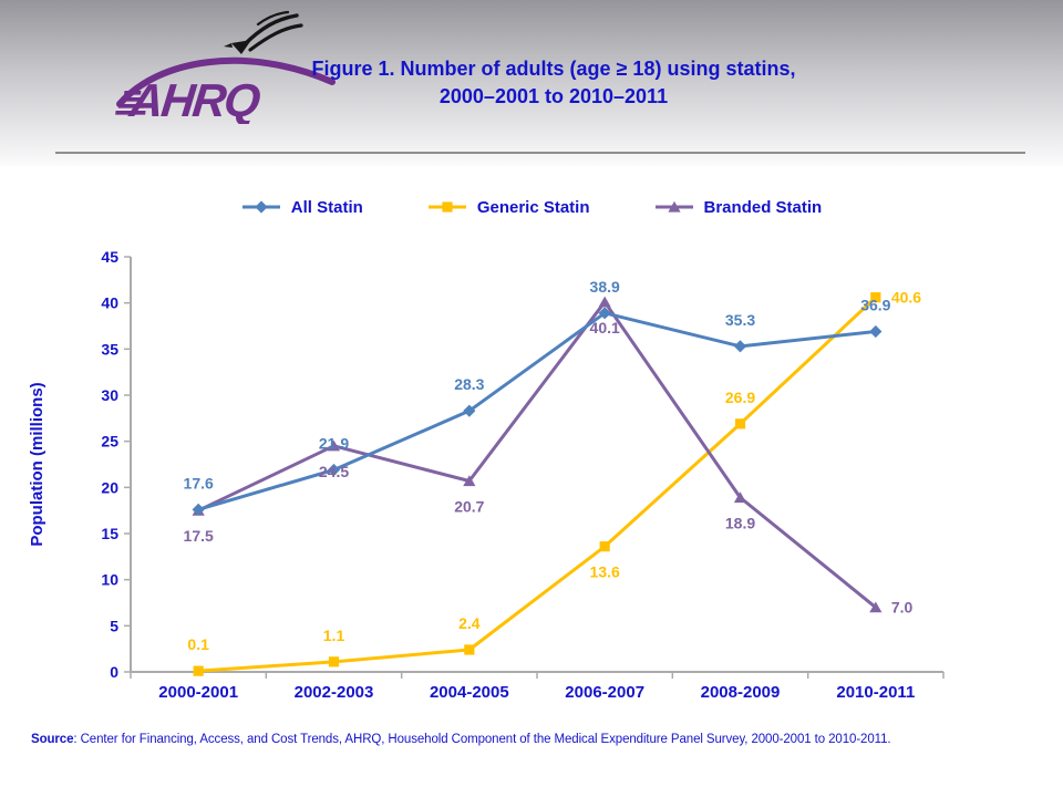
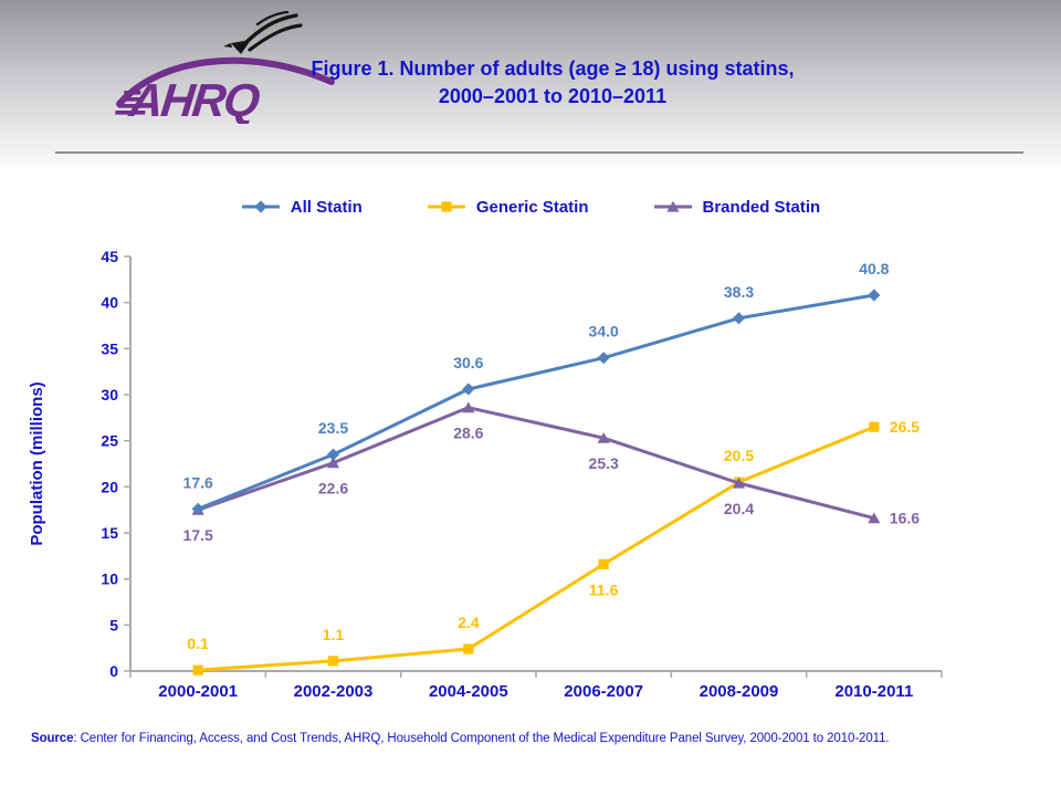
All Statin/2002-2003: 21.9 -> 23.5
Branded Statin/2002-2003: 24.5 -> 22.6
All Statin/2004-2005: 28.3 -> 30.6
Branded Statin/2004-2005: 20.7 -> 28.6
All Statin/2006-2007: 38.9 -> 34.0
Generic Statin/2006-2007: 13.6 -> 11.6
Branded Statin/2006-2007: 40.1 -> 25.3
All Statin/2008-2009: 35.3 -> 38.3
Generic Statin/2008-2009: 26.9 -> 20.5
Branded Statin/2008-2009: 18.9 -> 20.4
All Statin/2010-2011: 36.9 -> 40.8
Generic Statin/2010-2011: 40.6 -> 26.5
Branded Statin/2010-2011: 7.0 -> 16.6
